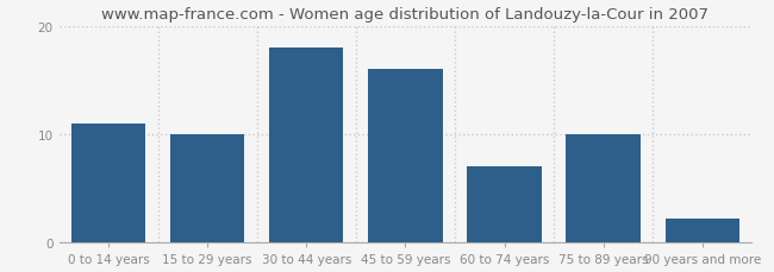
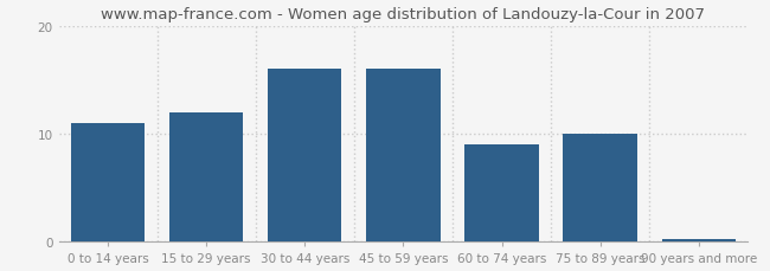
15 to 29 years: 10.0 -> 12.0
30 to 44 years: 18.0 -> 16.0
60 to 74 years: 7.0 -> 9.0
90 years and more: 2.2 -> 0.3
